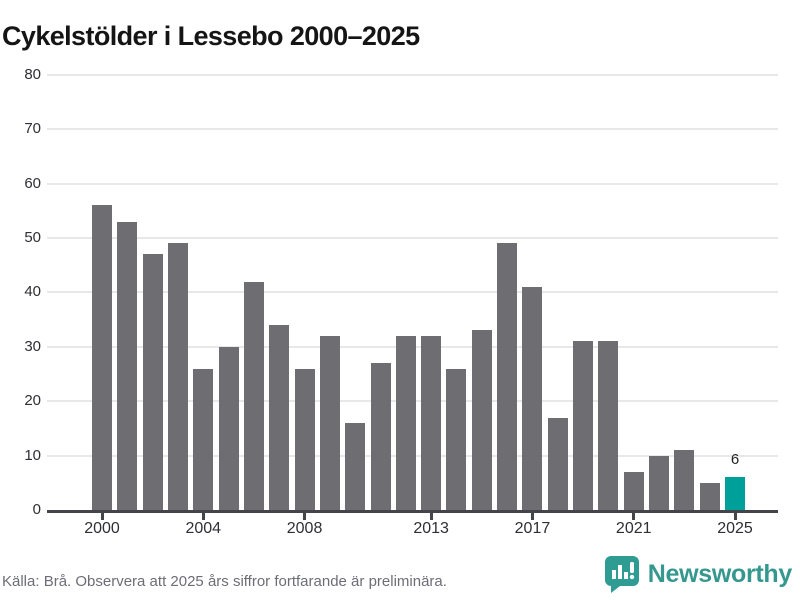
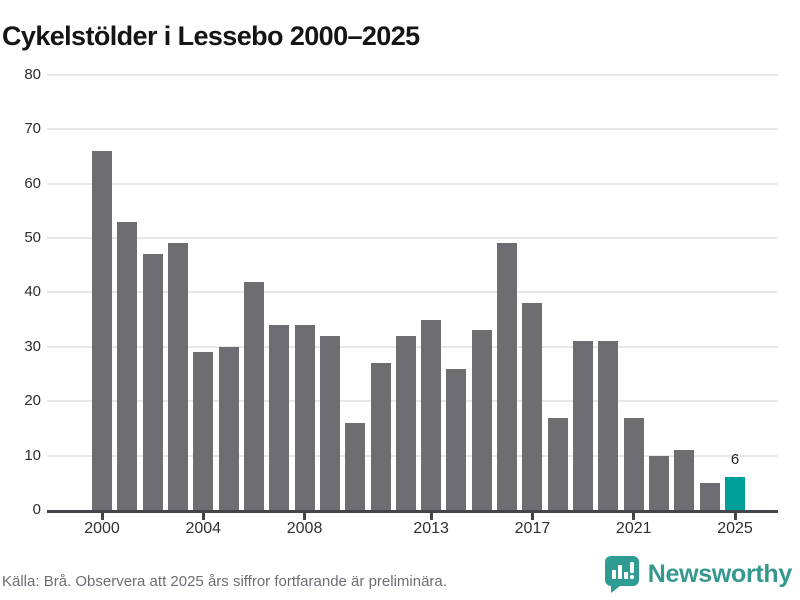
2000: 56 -> 66
2004: 26 -> 29
2008: 26 -> 34
2013: 32 -> 35
2017: 41 -> 38
2021: 7 -> 17
